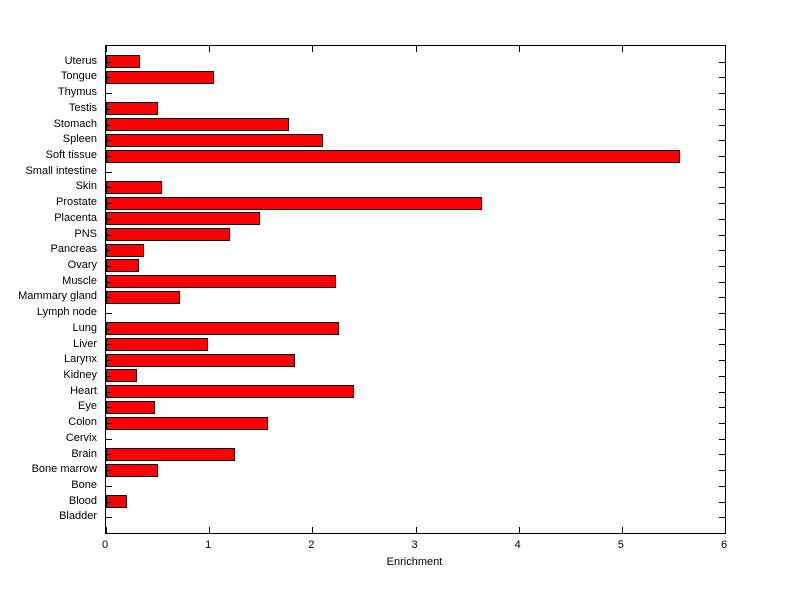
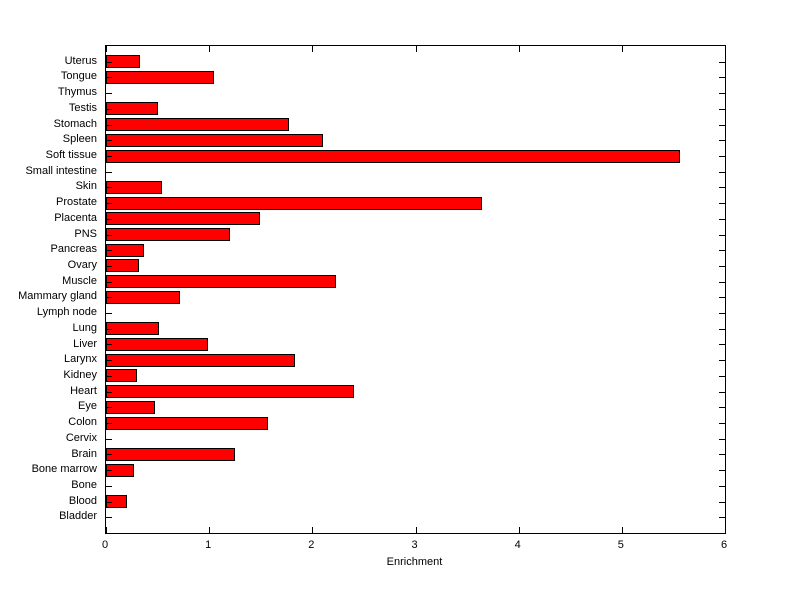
Lung: 2.26 -> 0.51
Bone marrow: 0.50 -> 0.27
